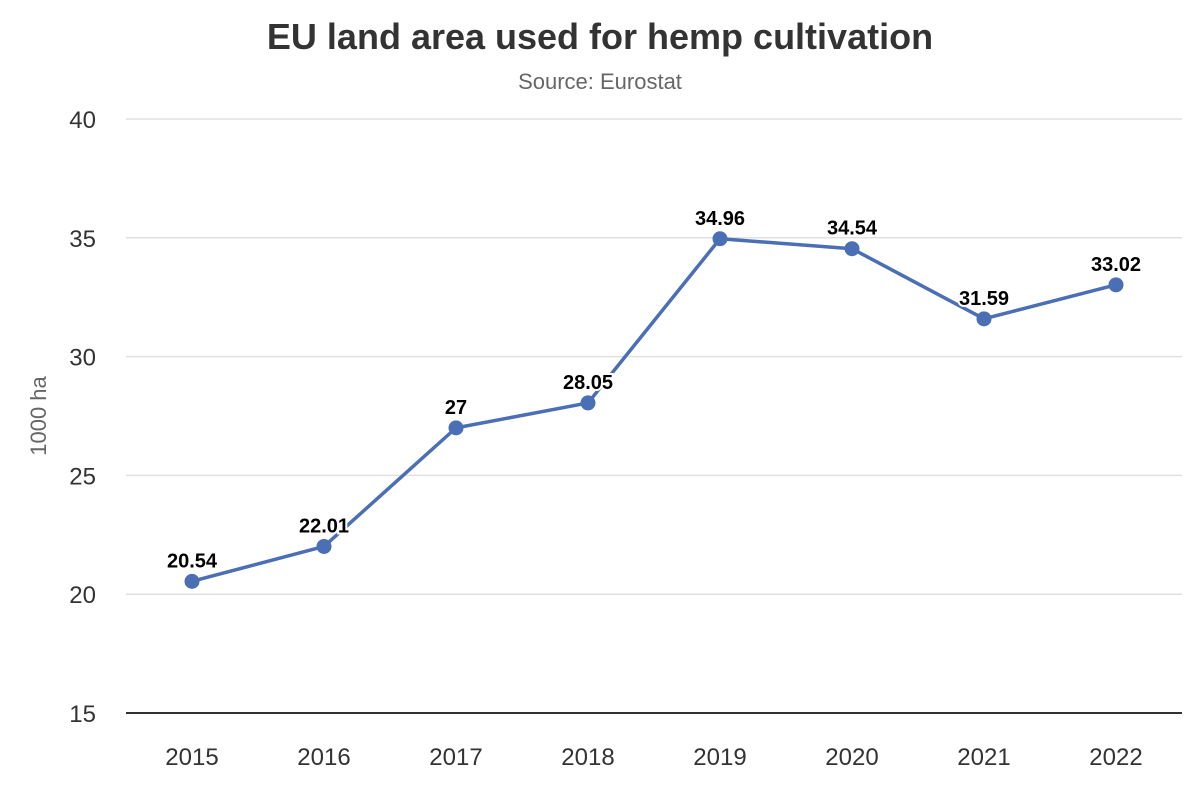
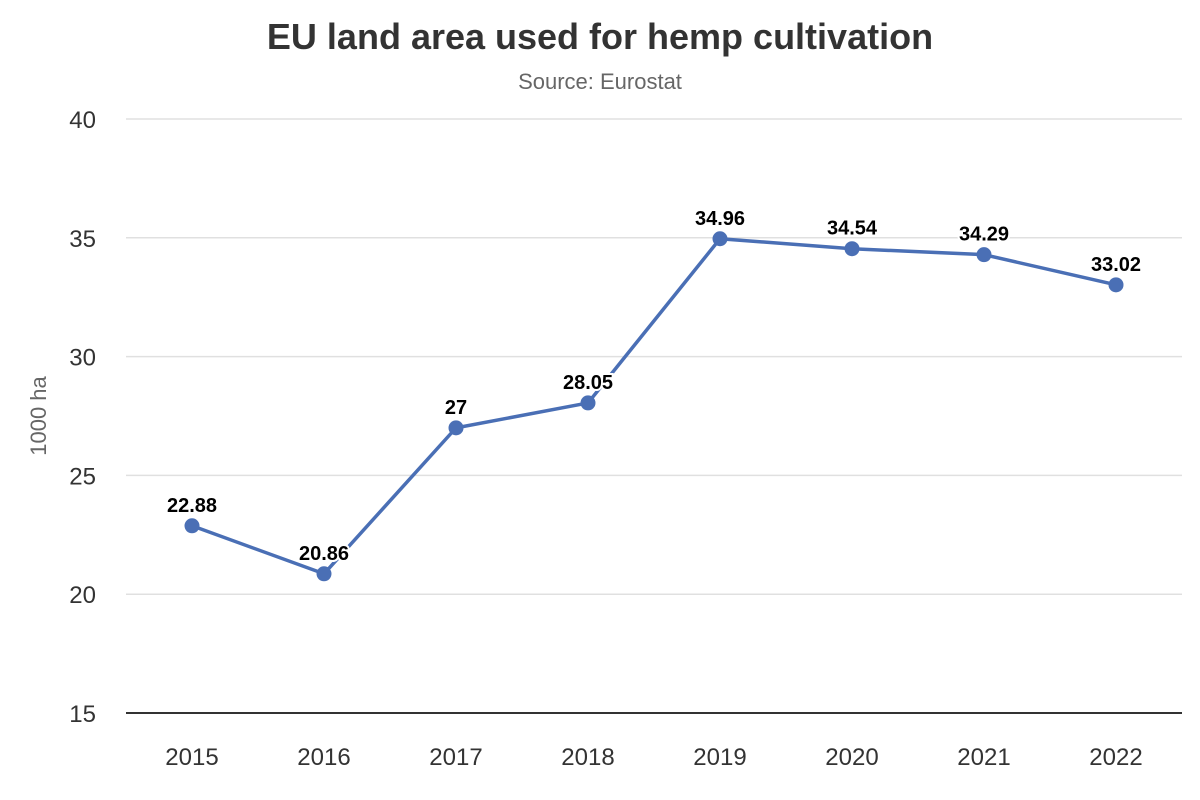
2015: 20.54 -> 22.88
2016: 22.01 -> 20.86
2021: 31.59 -> 34.29
